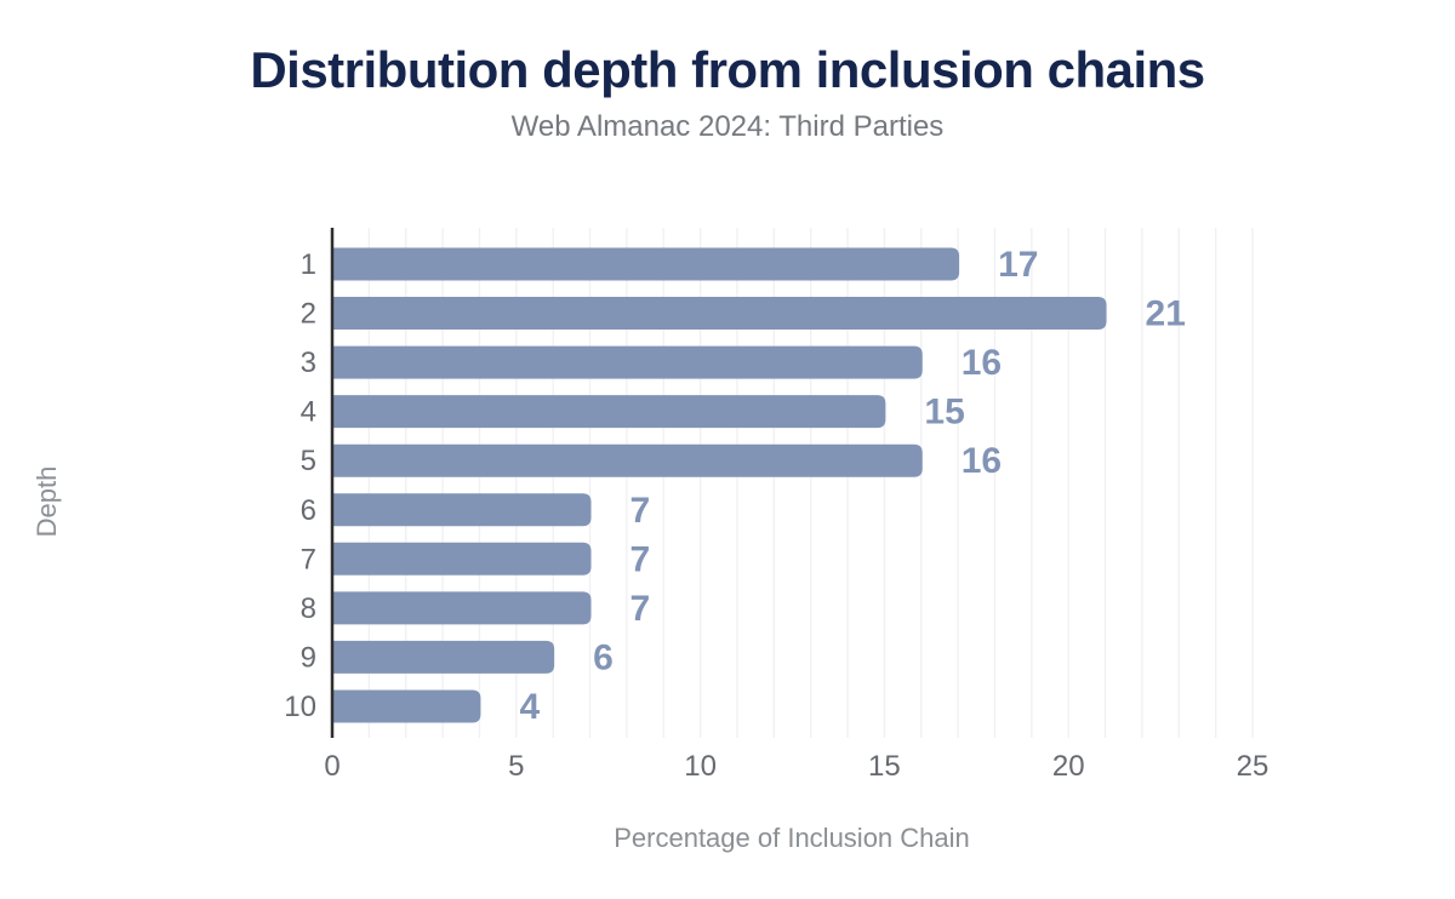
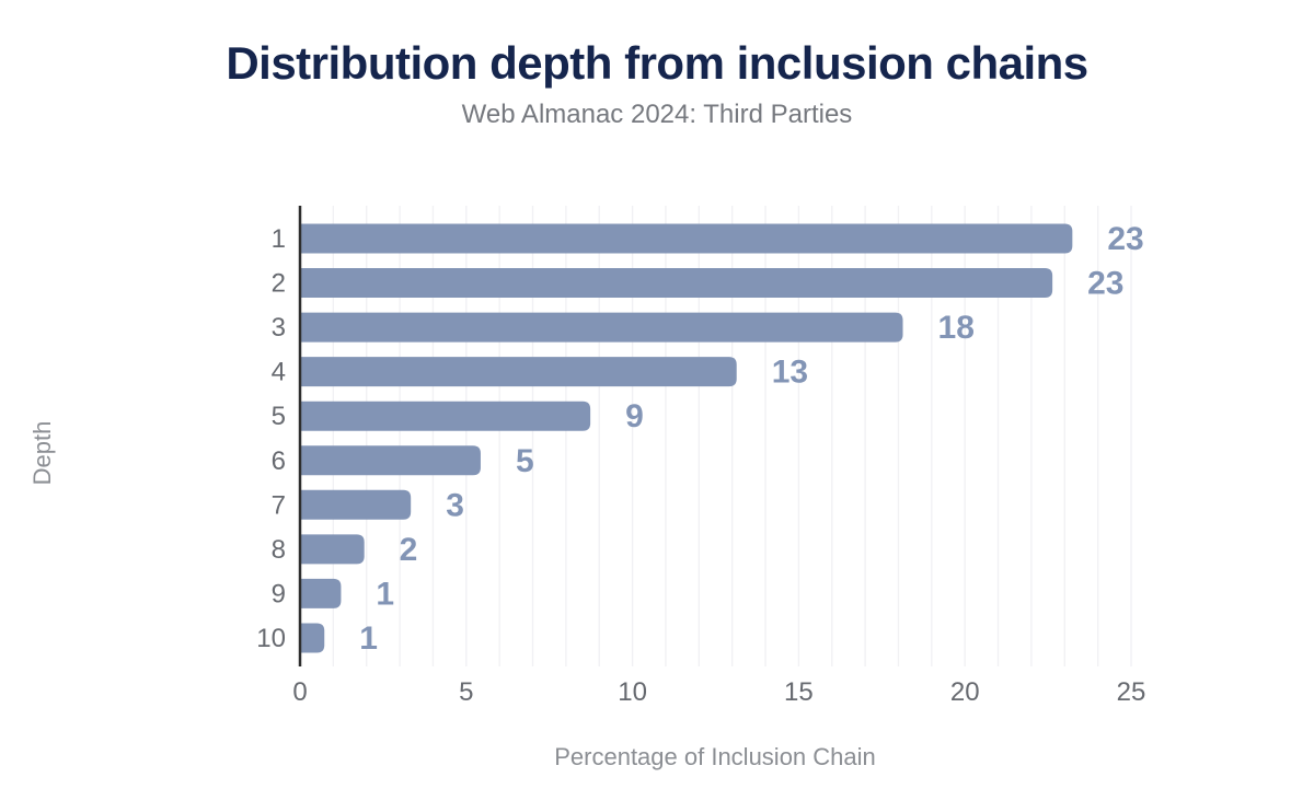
1: 17 -> 23
2: 21 -> 23
3: 16 -> 18
4: 15 -> 13
5: 16 -> 9
6: 7 -> 5
7: 7 -> 3
8: 7 -> 2
9: 6 -> 1
10: 4 -> 1
